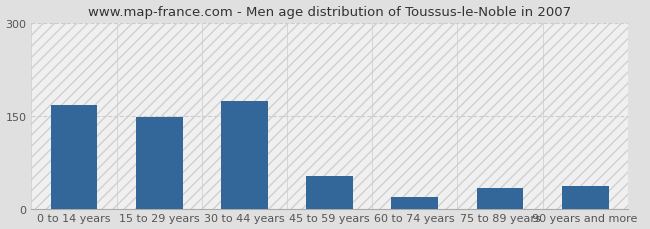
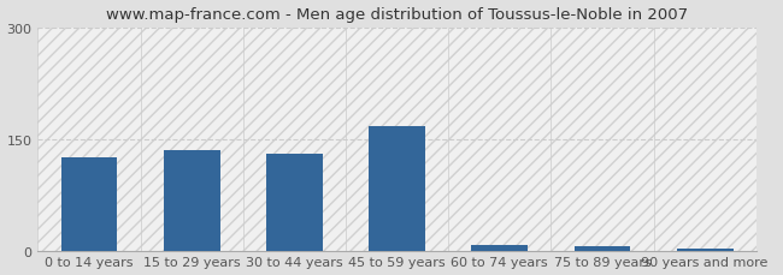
0 to 14 years: 168 -> 125
15 to 29 years: 148 -> 135
30 to 44 years: 174 -> 130
45 to 59 years: 52 -> 168
60 to 74 years: 18 -> 8
75 to 89 years: 34 -> 5
90 years and more: 36 -> 2
